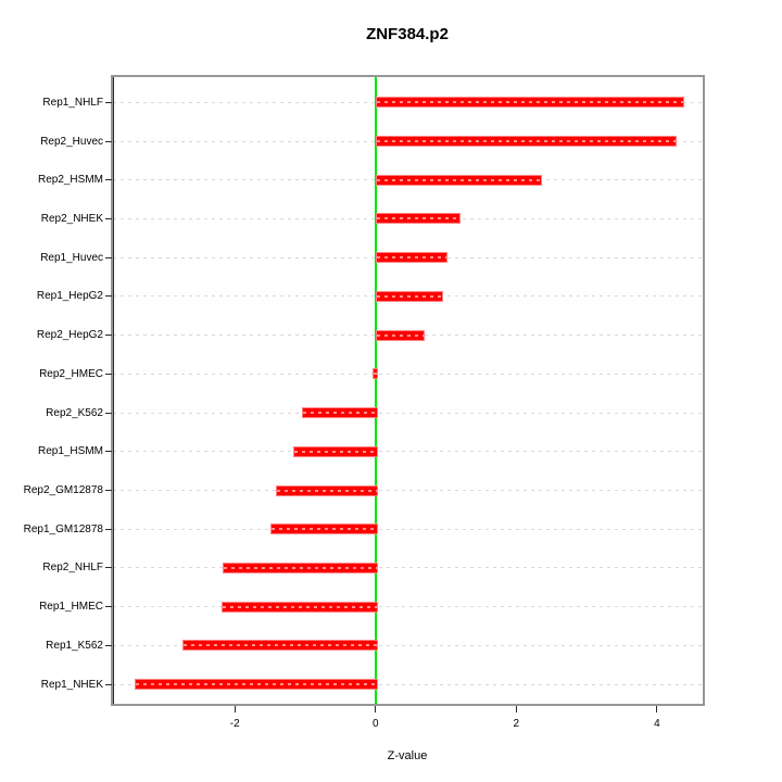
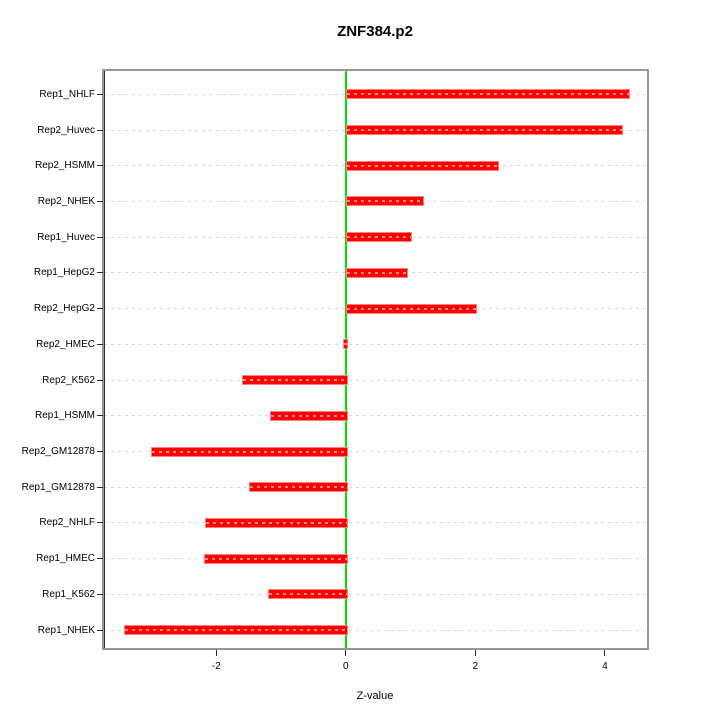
Rep2_HepG2: 0.7 -> 2.0
Rep2_K562: -1.0 -> -1.6
Rep2_GM12878: -1.4 -> -3.0
Rep1_K562: -2.8 -> -1.2
